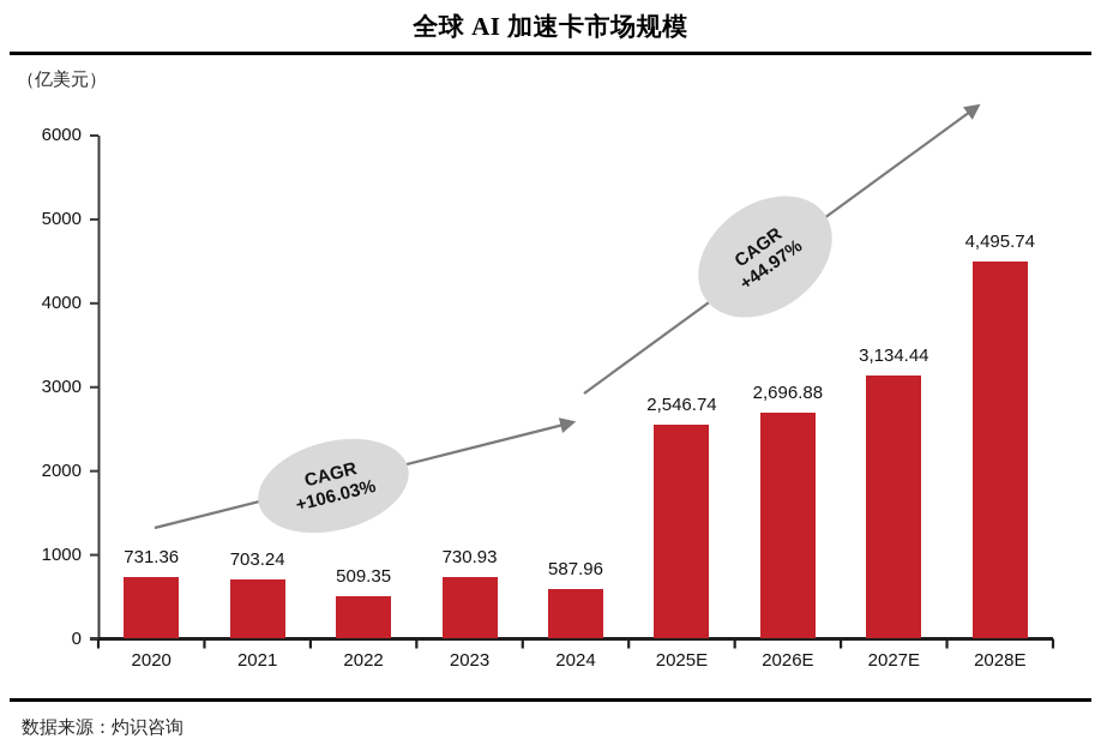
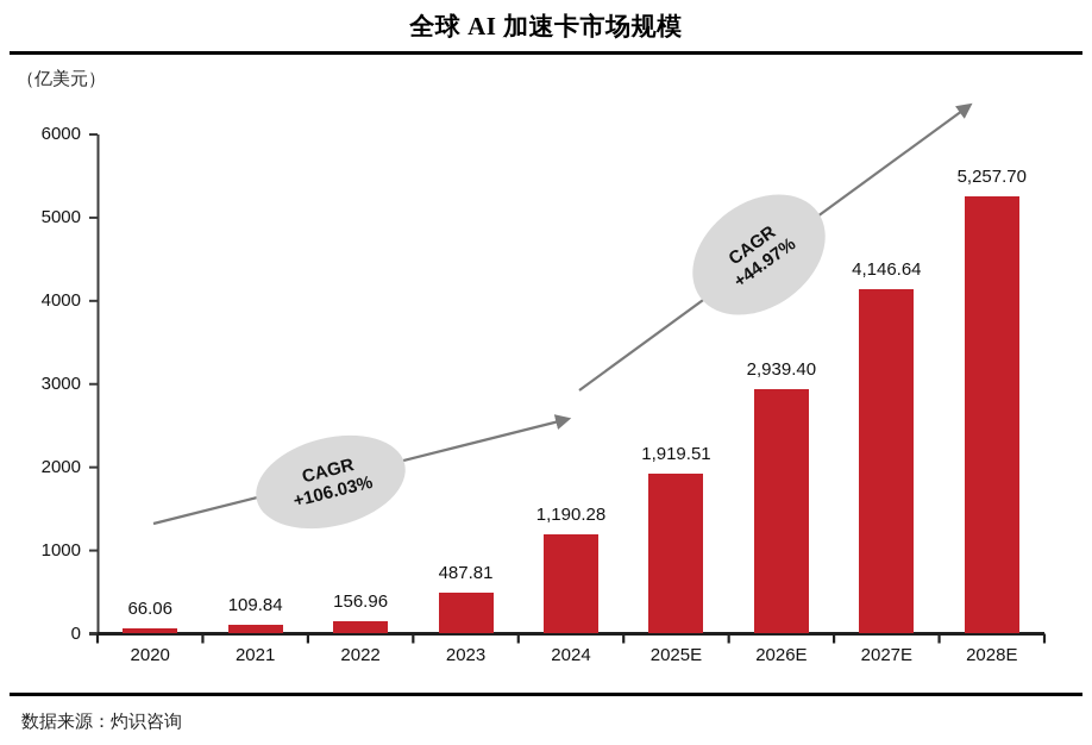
2020: 731.36 -> 66.06
2021: 703.24 -> 109.84
2022: 509.35 -> 156.96
2023: 730.93 -> 487.81
2024: 587.96 -> 1,190.28
2025E: 2,546.74 -> 1,919.51
2026E: 2,696.88 -> 2,939.40
2027E: 3,134.44 -> 4,146.64
2028E: 4,495.74 -> 5,257.70
